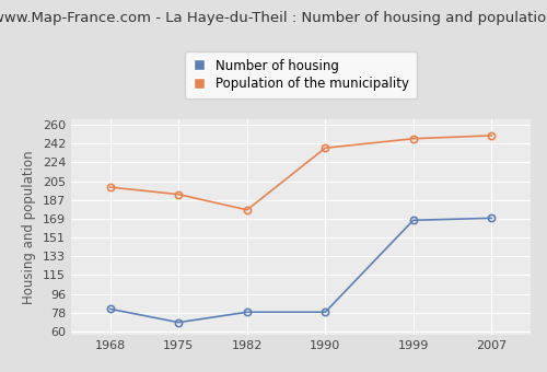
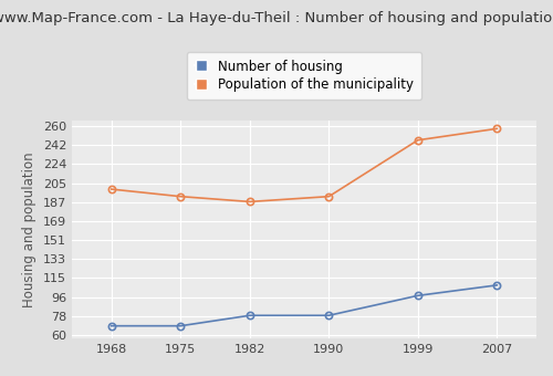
Number of housing/1968: 82 -> 69
Population of the municipality/1982: 178 -> 188
Population of the municipality/1990: 238 -> 193
Number of housing/1999: 168 -> 98
Number of housing/2007: 170 -> 108
Population of the municipality/2007: 250 -> 258
